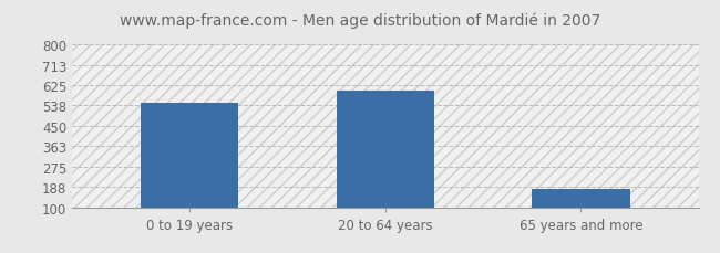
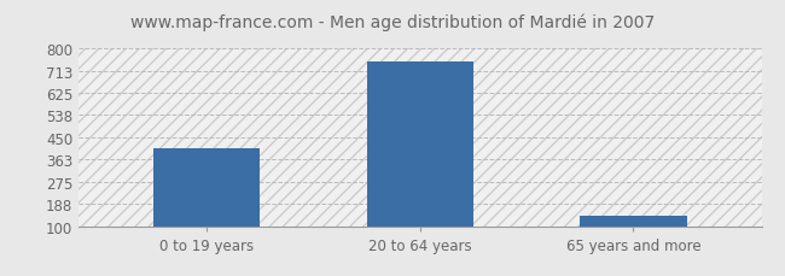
0 to 19 years: 550 -> 406
20 to 64 years: 600 -> 751
65 years and more: 180 -> 140
